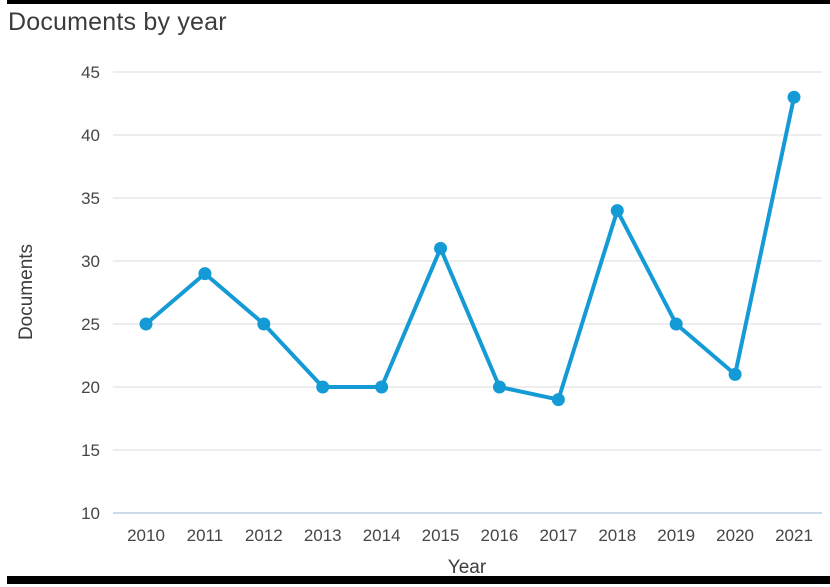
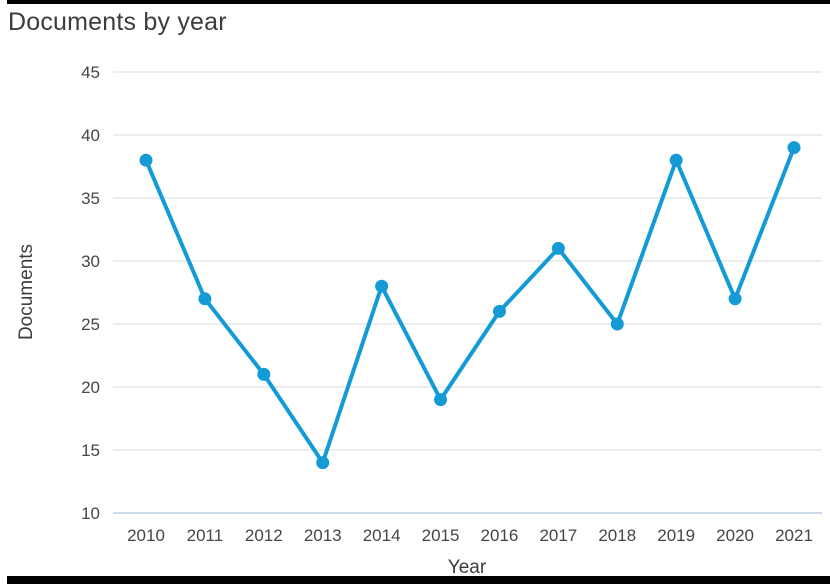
2010: 25 -> 38
2011: 29 -> 27
2012: 25 -> 21
2013: 20 -> 14
2014: 20 -> 28
2015: 31 -> 19
2016: 20 -> 26
2017: 19 -> 31
2018: 34 -> 25
2019: 25 -> 38
2020: 21 -> 27
2021: 43 -> 39
